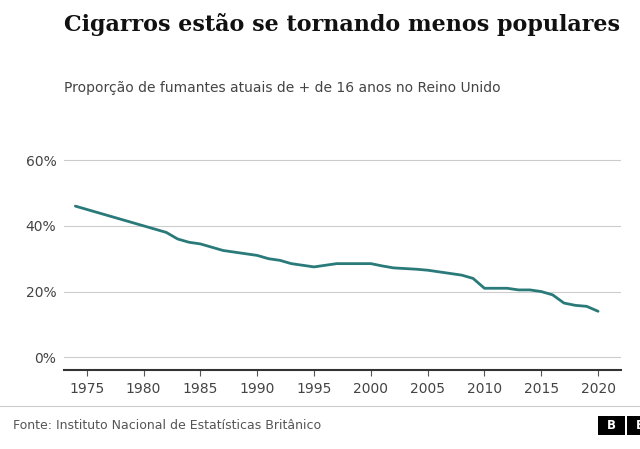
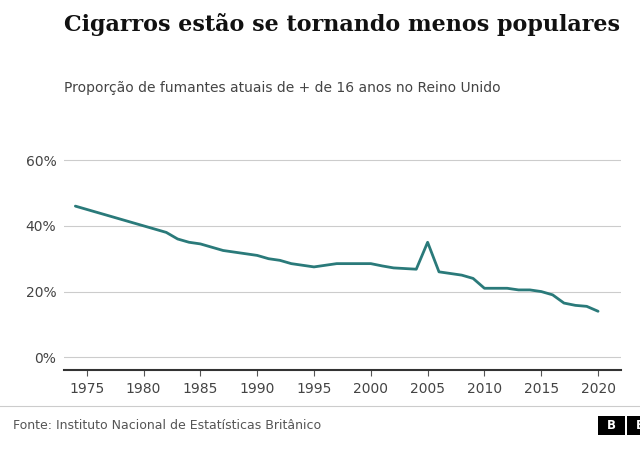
2005: 26.5% -> 35.0%
